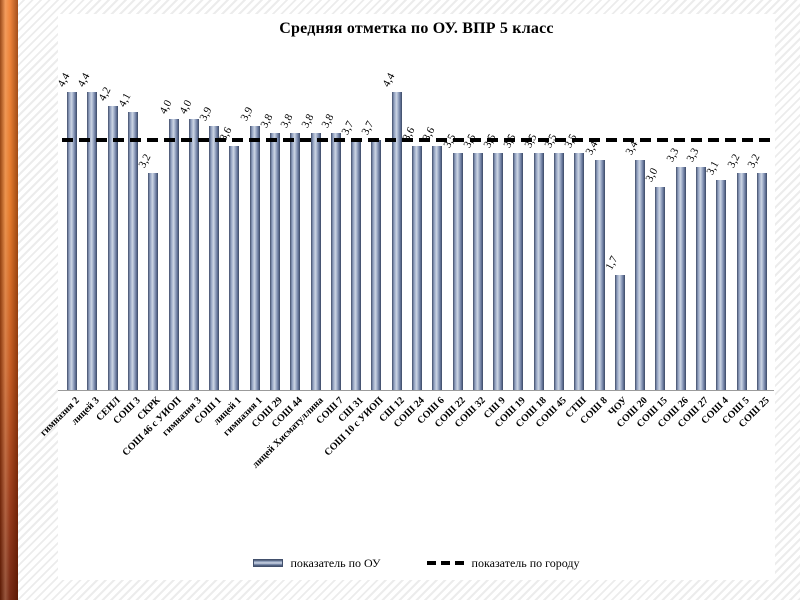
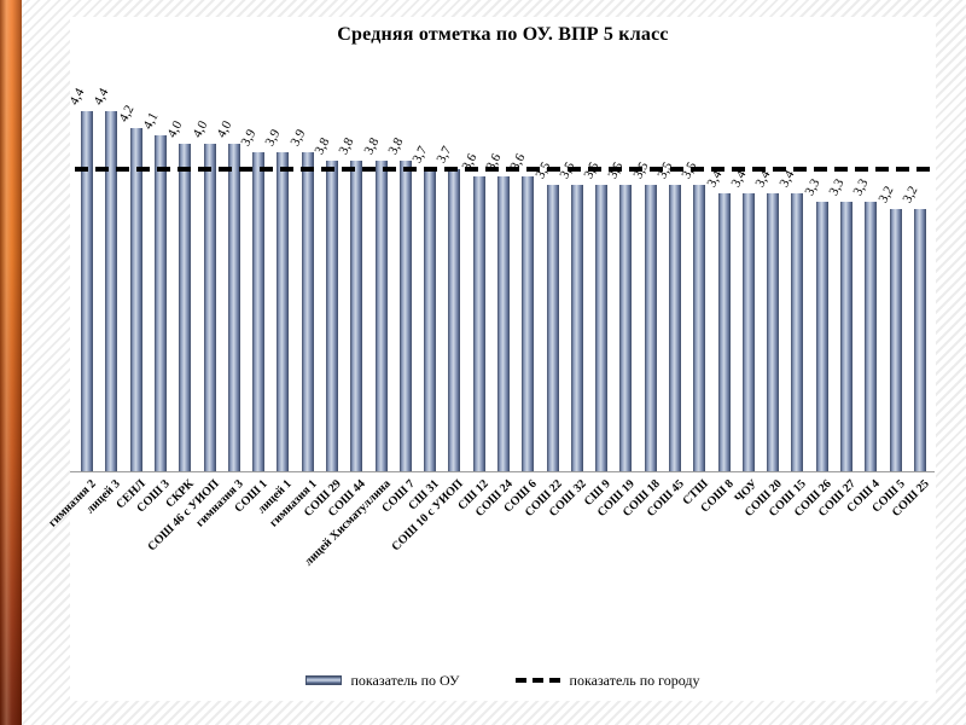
СКРК: 3,2 -> 4,0
лицей 1: 3,6 -> 3,9
СШ 12: 4,4 -> 3,6
ЧОУ: 1,7 -> 3,4
СОШ 15: 3,0 -> 3,4
СОШ 4: 3,1 -> 3,3
